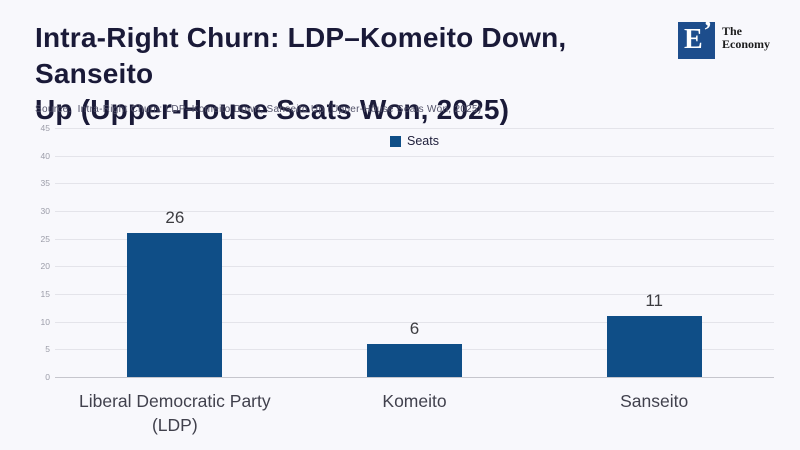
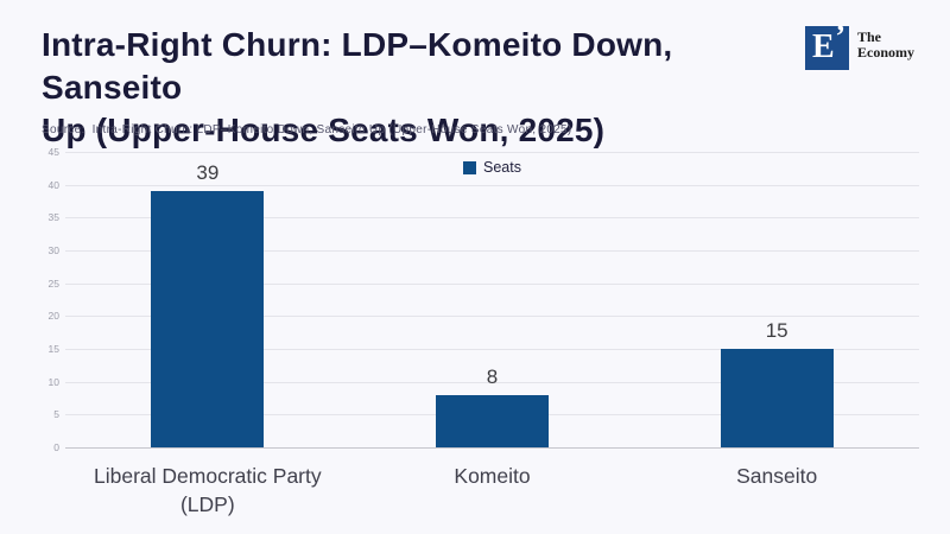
Liberal Democratic Party (LDP): 26 -> 39
Komeito: 6 -> 8
Sanseito: 11 -> 15
